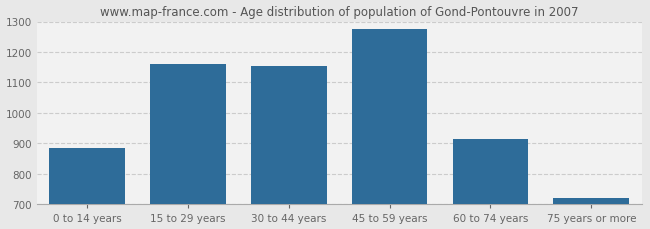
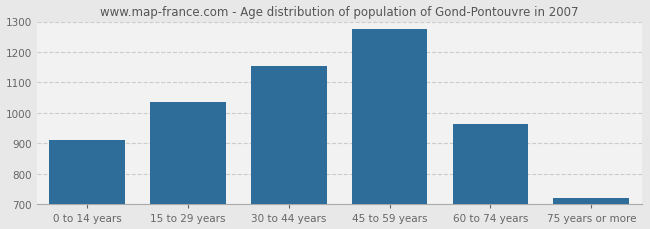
0 to 14 years: 885 -> 910
15 to 29 years: 1160 -> 1035
60 to 74 years: 915 -> 965
